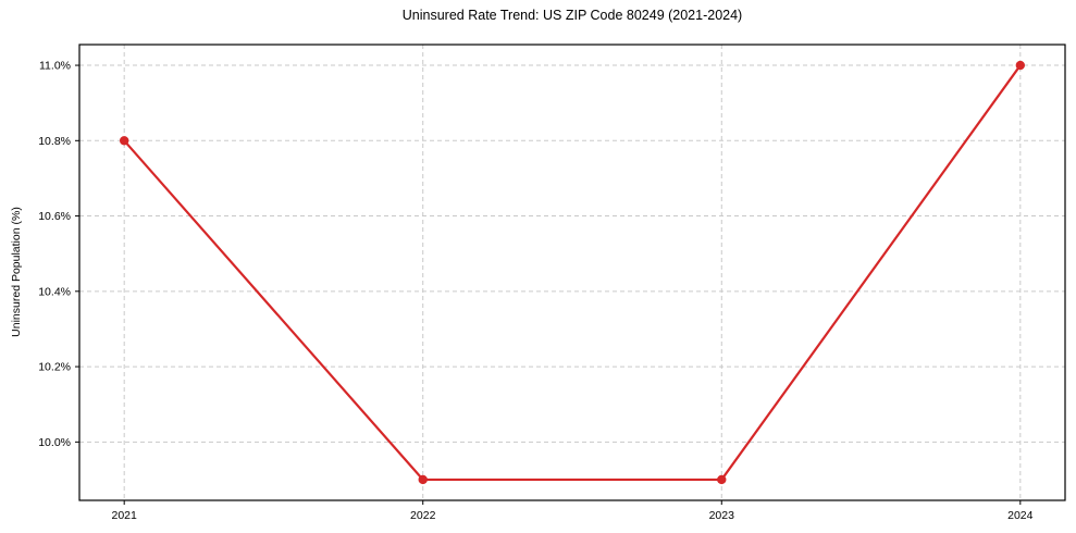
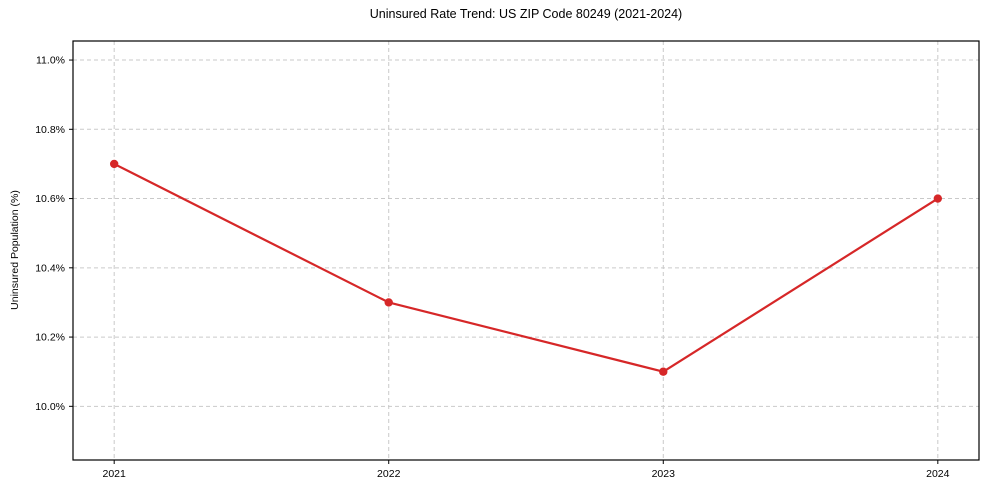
2021: 10.8% -> 10.7%
2022: 9.9% -> 10.3%
2023: 9.9% -> 10.1%
2024: 11.0% -> 10.6%
